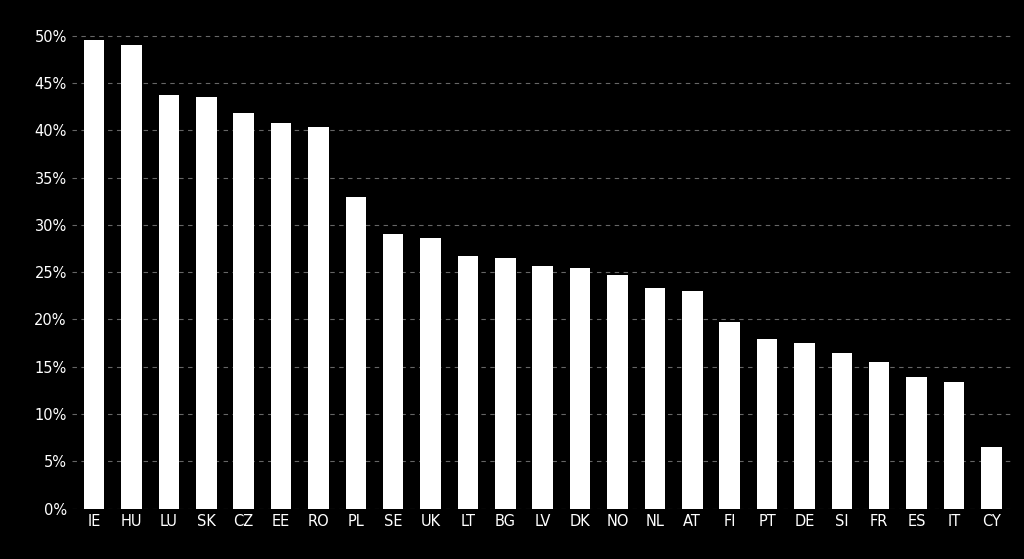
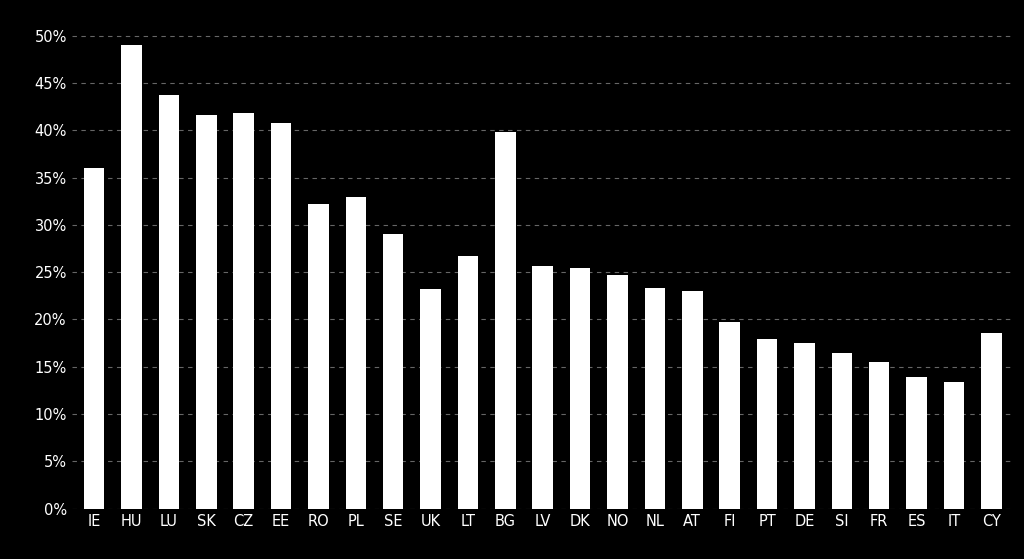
IE: 49.5% -> 36.0%
SK: 43.5% -> 41.6%
RO: 40.4% -> 32.2%
UK: 28.6% -> 23.2%
BG: 26.5% -> 39.8%
CY: 6.5% -> 18.6%
